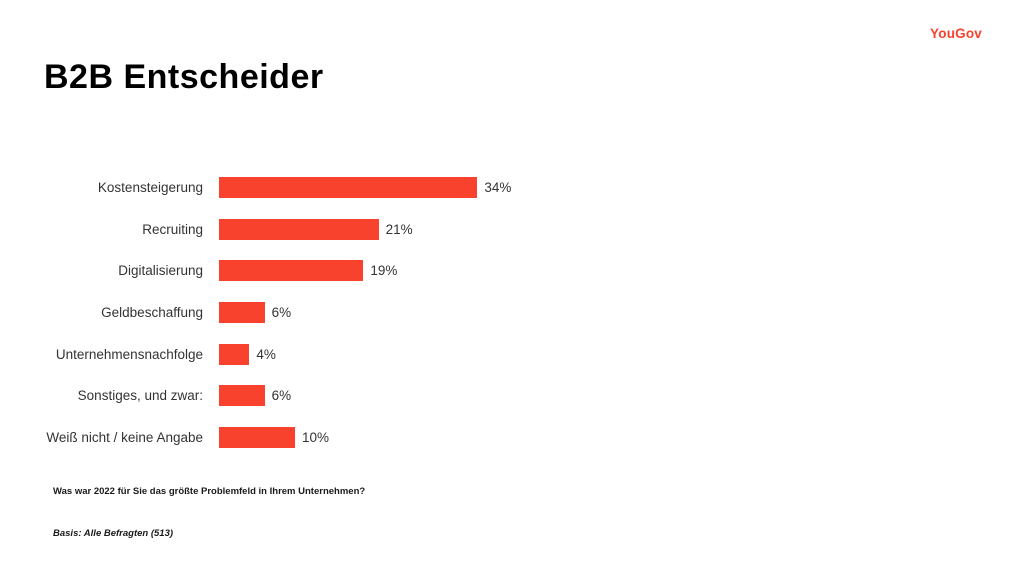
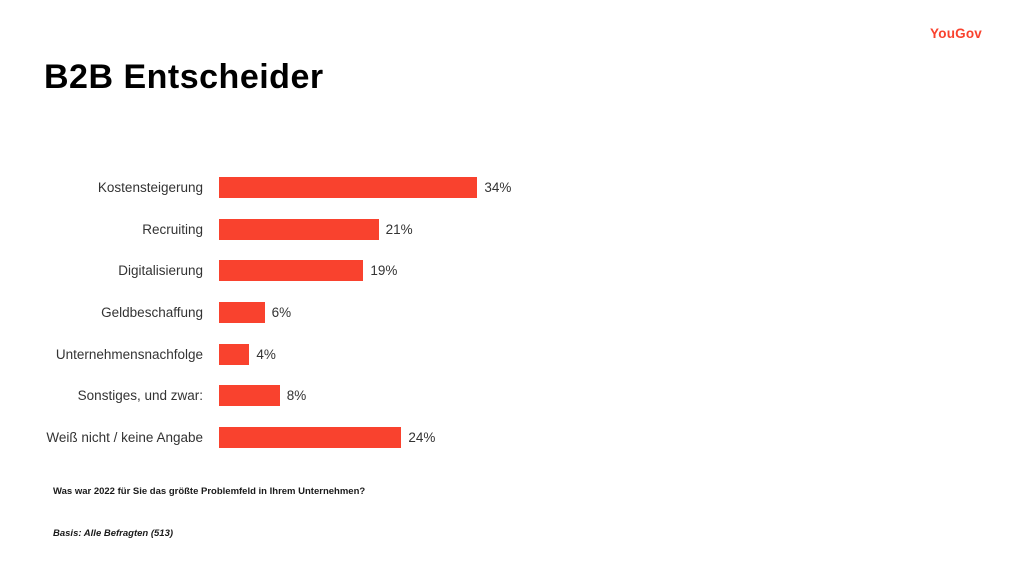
Sonstiges, und zwar:: 6% -> 8%
Weiß nicht / keine Angabe: 10% -> 24%
